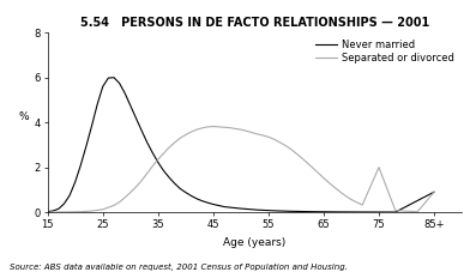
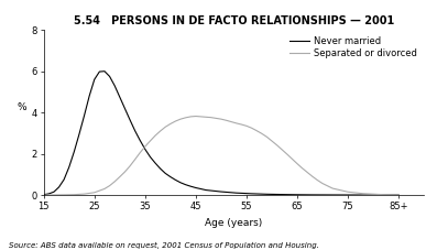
Separated or divorced/75: 2.0 -> 0.1
Never married/85+: 0.9 -> 0.0
Separated or divorced/85+: 0.9 -> 0.0
